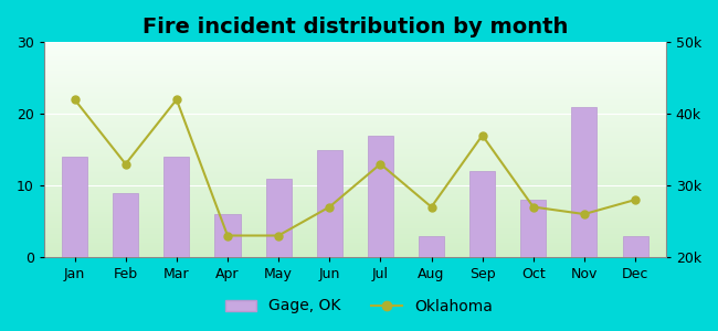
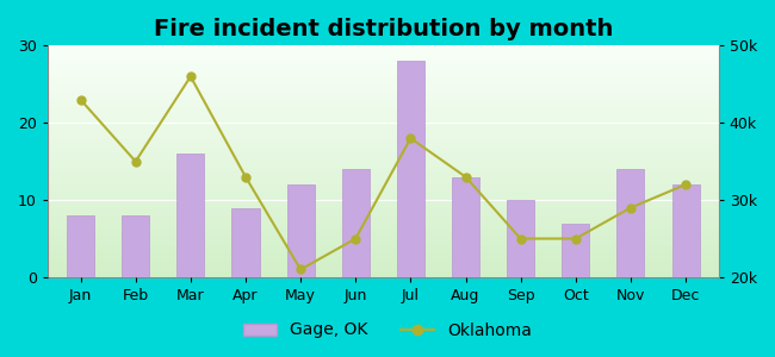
Gage, OK/Jan: 14 -> 8
Oklahoma/Jan: 42k -> 43k
Gage, OK/Feb: 9 -> 8
Oklahoma/Feb: 33k -> 35k
Gage, OK/Mar: 14 -> 16
Oklahoma/Mar: 42k -> 46k
Gage, OK/Apr: 6 -> 9
Oklahoma/Apr: 23k -> 33k
Gage, OK/May: 11 -> 12
Oklahoma/May: 23k -> 21k
Gage, OK/Jun: 15 -> 14
Oklahoma/Jun: 27k -> 25k
Gage, OK/Jul: 17 -> 28
Oklahoma/Jul: 33k -> 38k
Gage, OK/Aug: 3 -> 13
Oklahoma/Aug: 27k -> 33k
Gage, OK/Sep: 12 -> 10
Oklahoma/Sep: 37k -> 25k
Gage, OK/Oct: 8 -> 7
Oklahoma/Oct: 27k -> 25k
Gage, OK/Nov: 21 -> 14
Oklahoma/Nov: 26k -> 29k
Gage, OK/Dec: 3 -> 12
Oklahoma/Dec: 28k -> 32k
